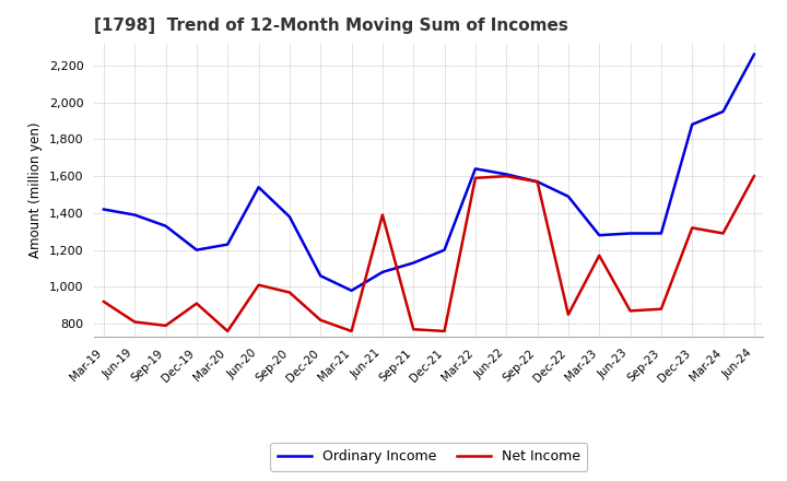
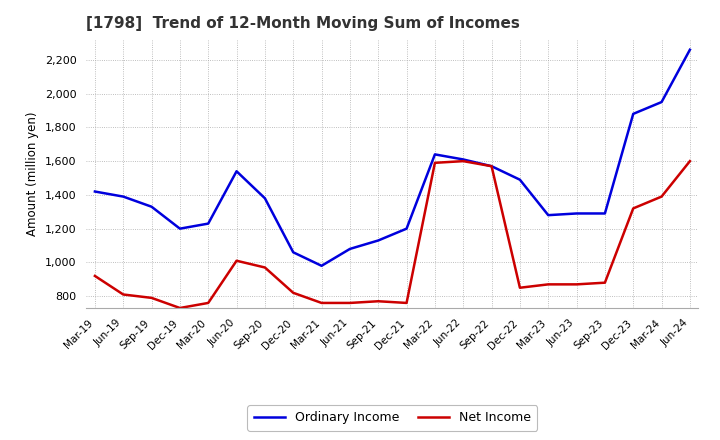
Net Income/Dec-19: 910 -> 730
Net Income/Jun-21: 1,390 -> 760
Net Income/Mar-23: 1,170 -> 870
Net Income/Mar-24: 1,290 -> 1,390
